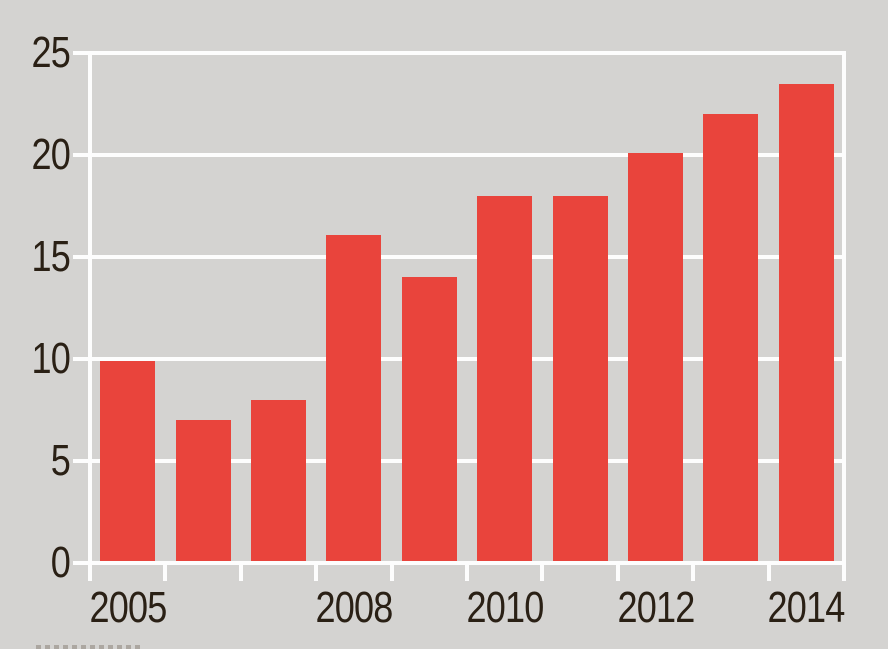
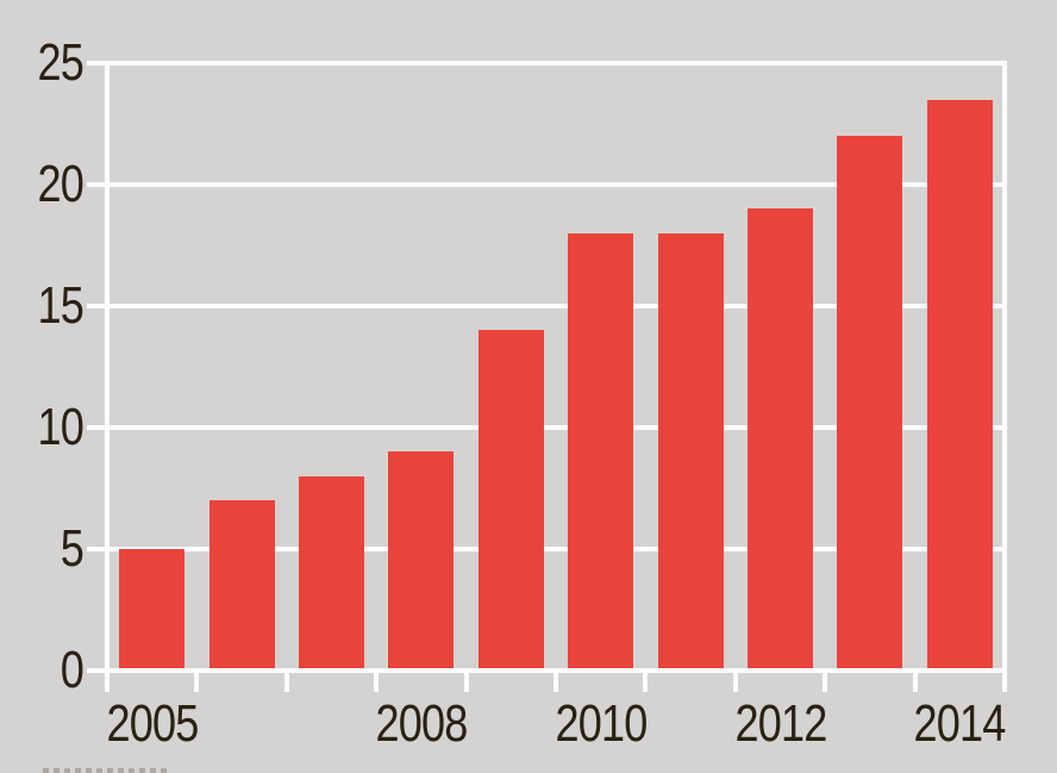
2005: 9.9 -> 5.0
2008: 16.1 -> 9.0
2012: 20.1 -> 19.0
